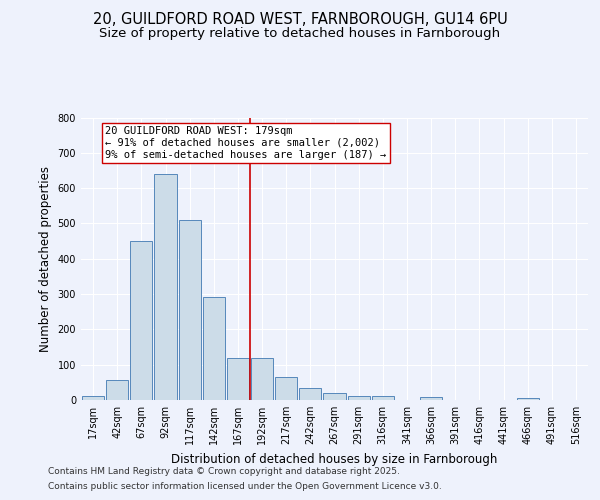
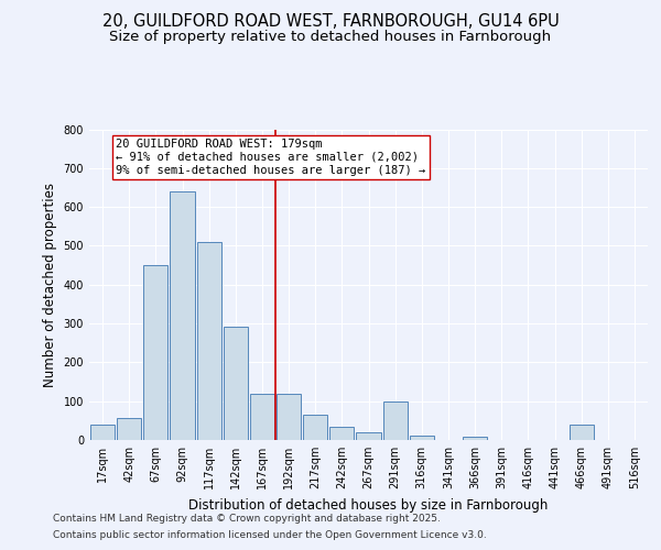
17sqm: 12 -> 40
291sqm: 10 -> 100
466sqm: 5 -> 40
